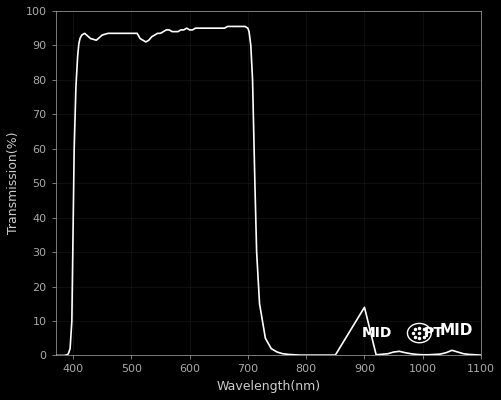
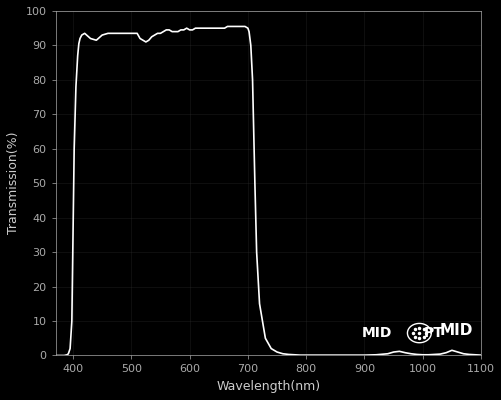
900: 14.0 -> 0.1
